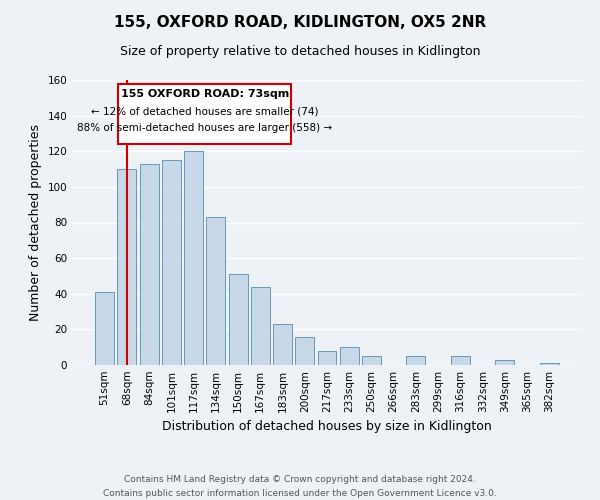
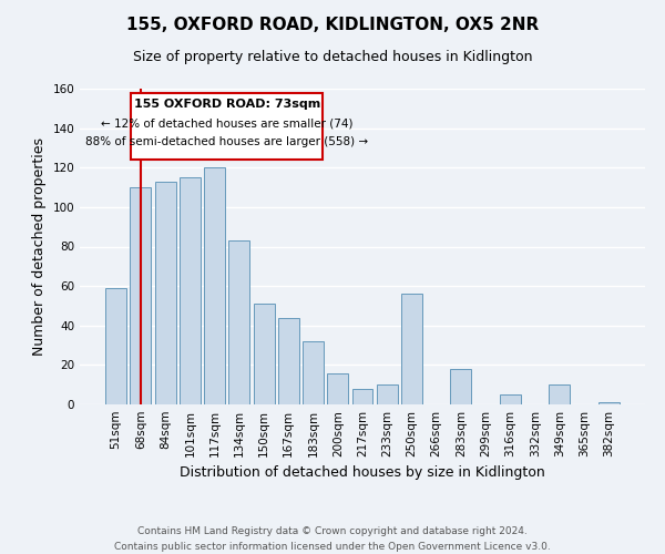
51sqm: 41 -> 59
183sqm: 23 -> 32
250sqm: 5 -> 56
283sqm: 5 -> 18
349sqm: 3 -> 10
